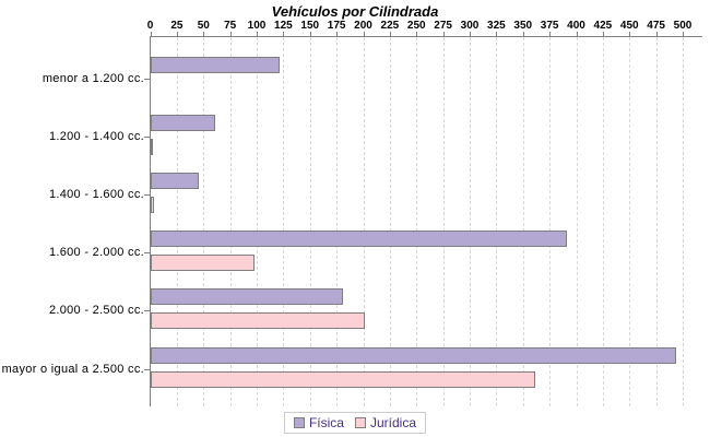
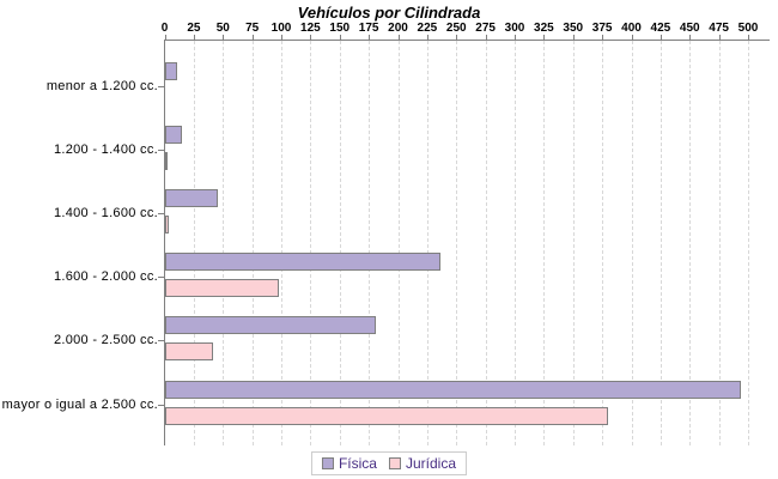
Física/menor a 1.200 cc.: 120 -> 10
Física/1.200 - 1.400 cc.: 60 -> 10
Física/1.600 - 2.000 cc.: 390 -> 240
Jurídica/2.000 - 2.500 cc.: 200 -> 40
Jurídica/mayor o igual a 2.500 cc.: 360 -> 380
